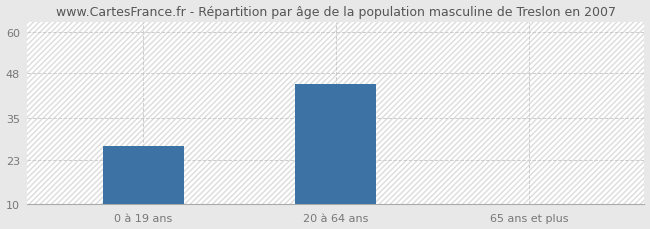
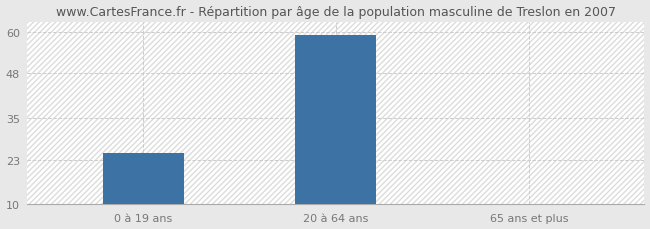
0 à 19 ans: 27 -> 25
20 à 64 ans: 45 -> 59
